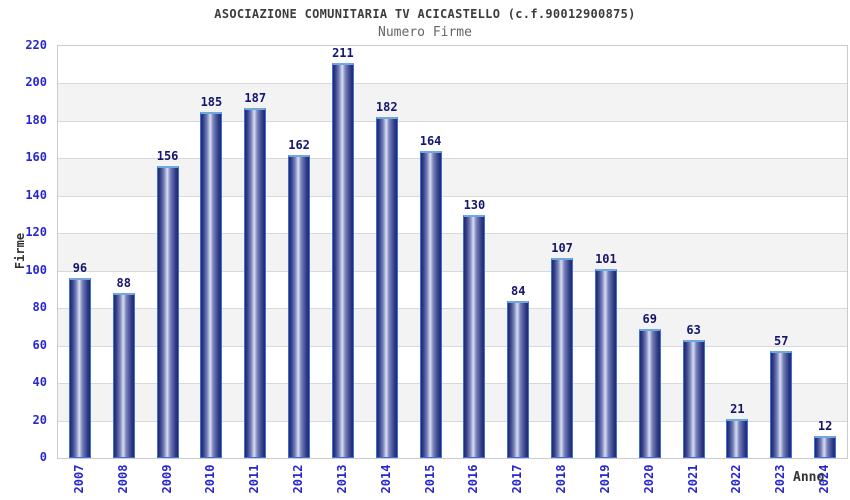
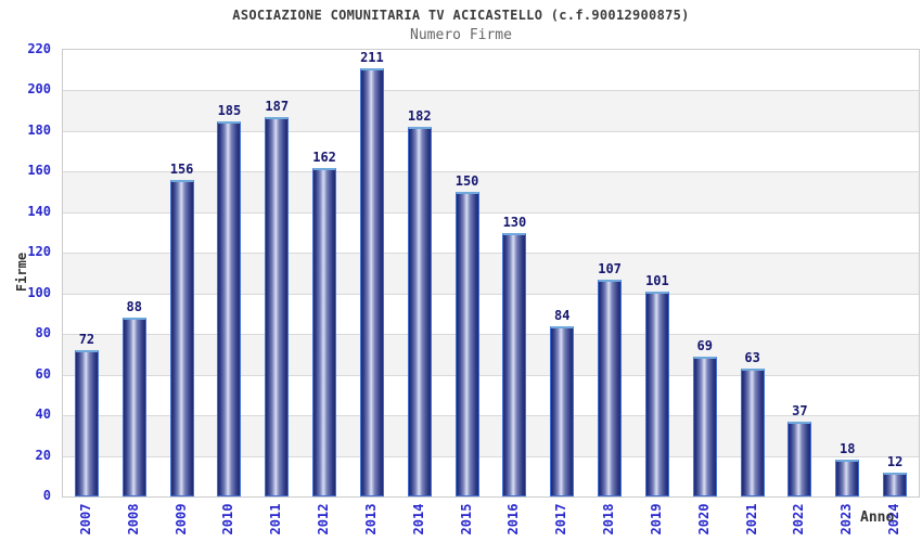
2007: 96 -> 72
2015: 164 -> 150
2022: 21 -> 37
2023: 57 -> 18
